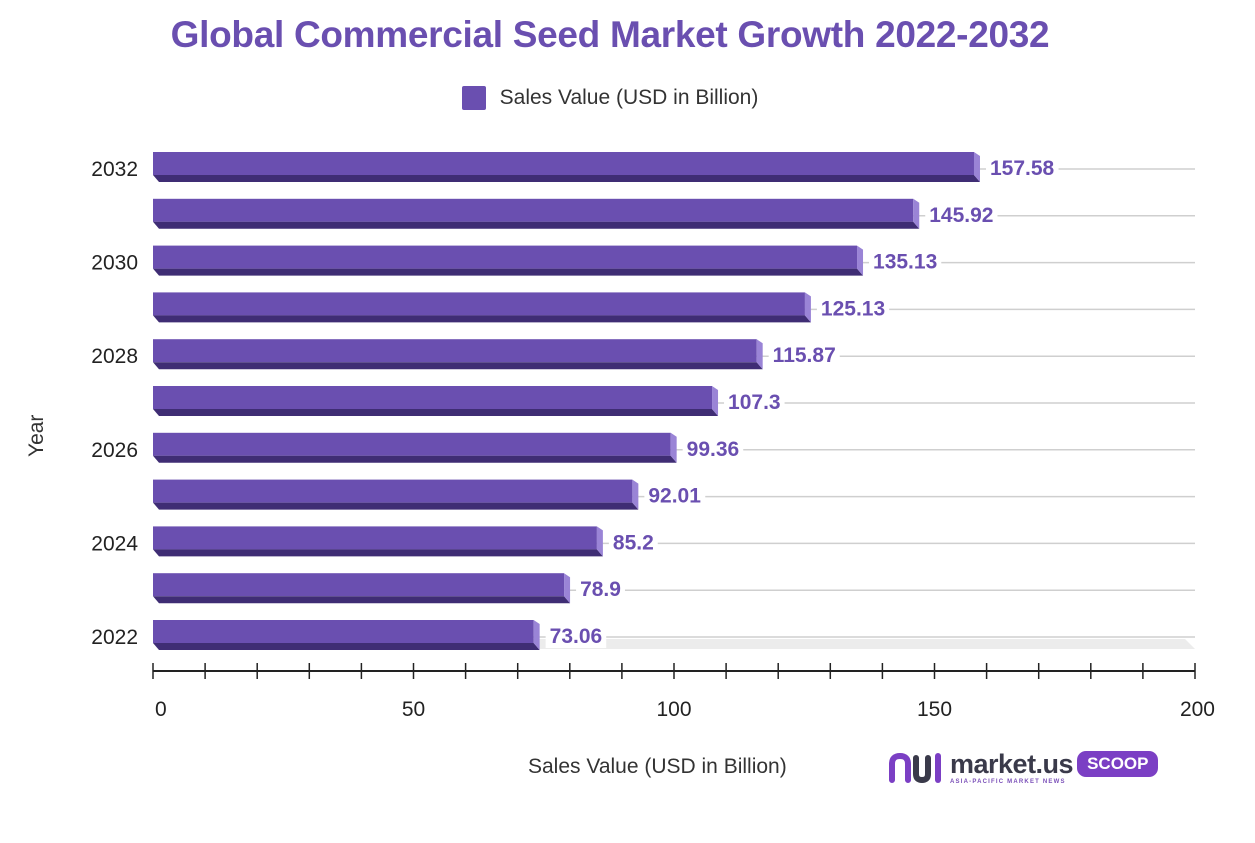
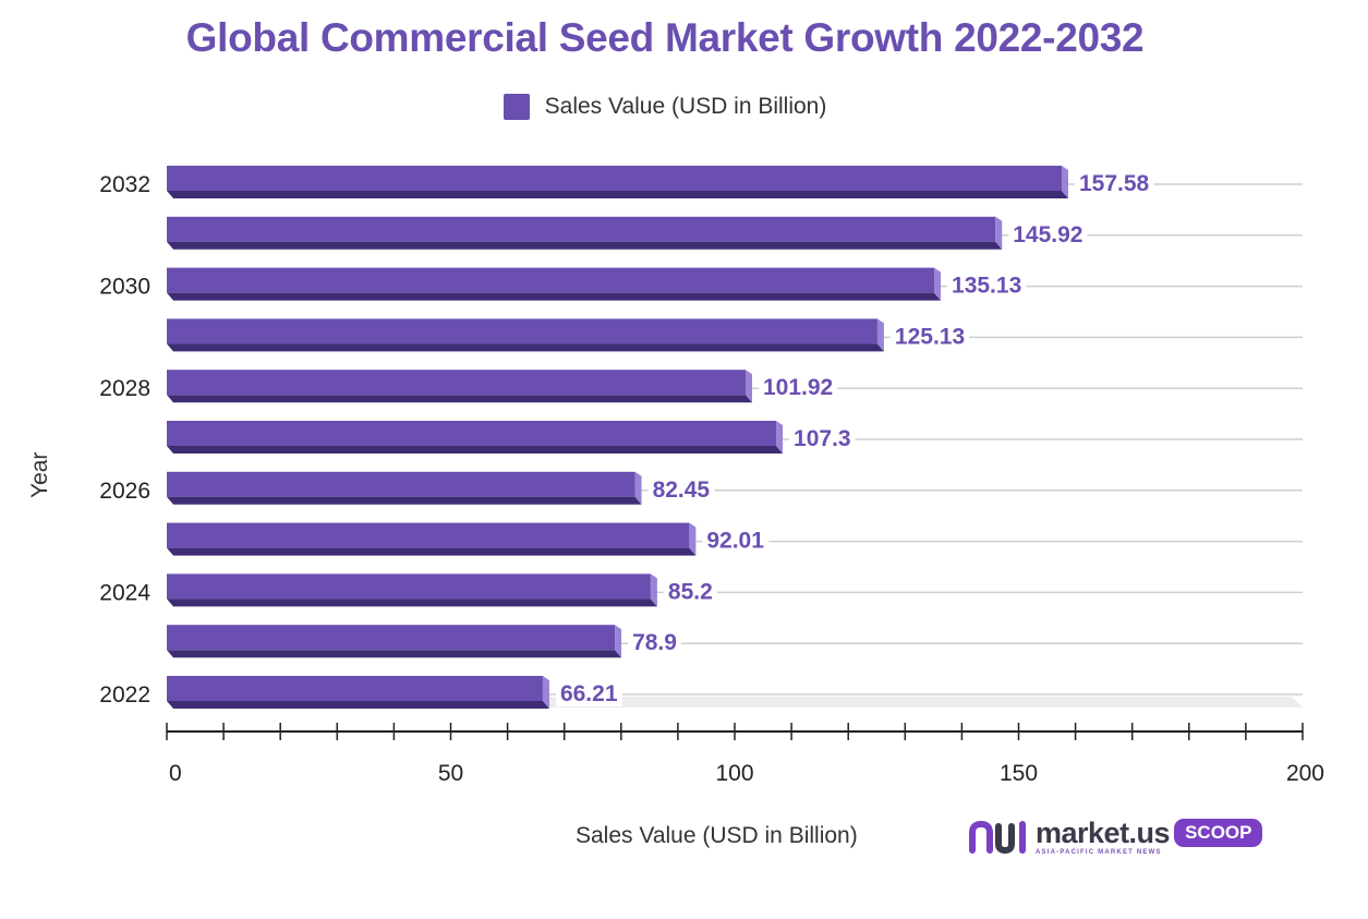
2022: 73.06 -> 66.21
2026: 99.36 -> 82.45
2028: 115.87 -> 101.92
